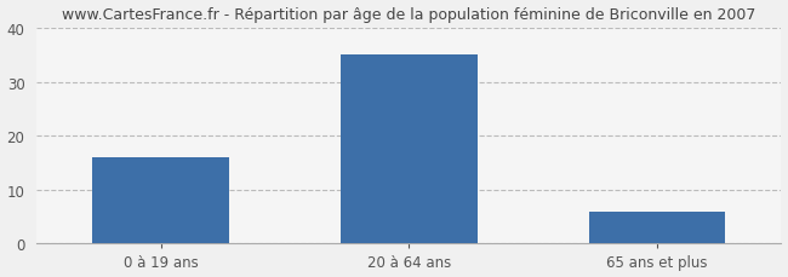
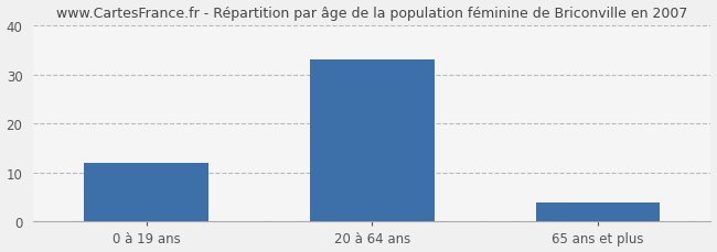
0 à 19 ans: 16 -> 12
20 à 64 ans: 35 -> 33
65 ans et plus: 6 -> 4
